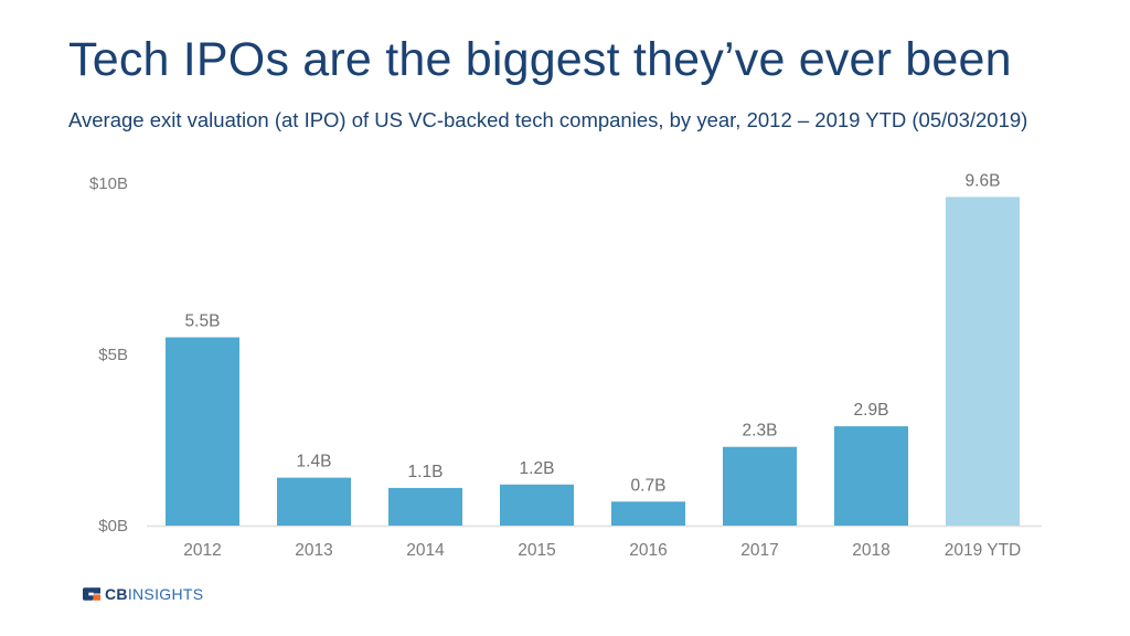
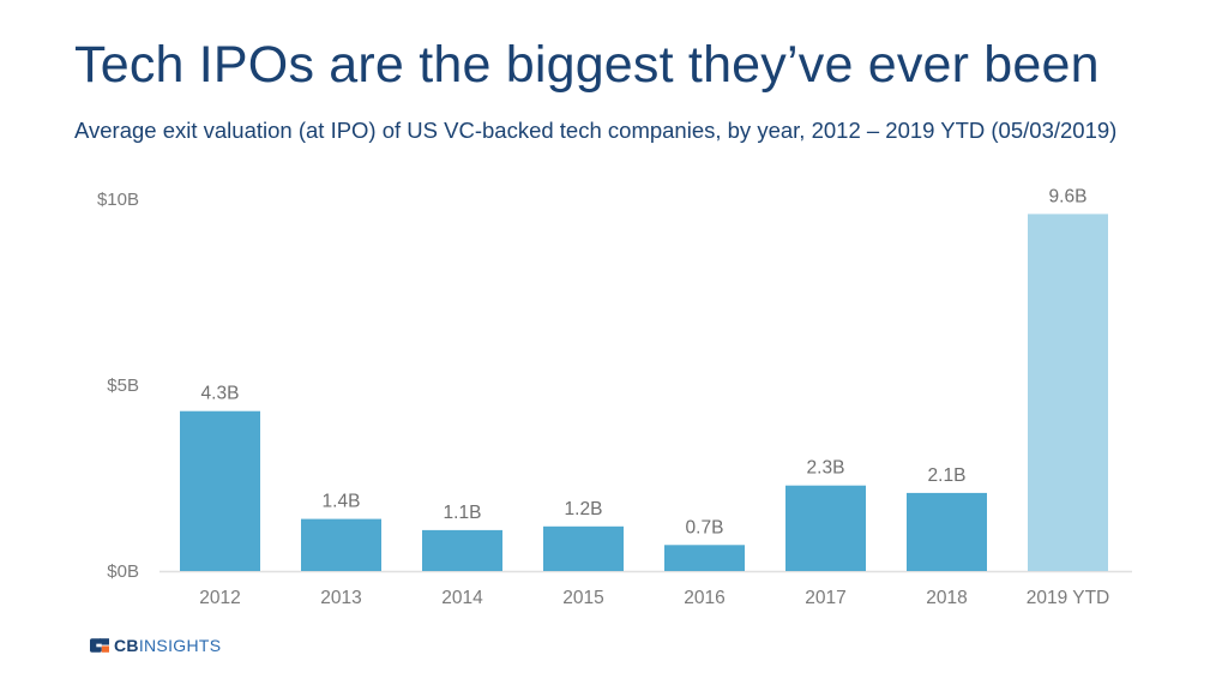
2012: 5.5B -> 4.3B
2018: 2.9B -> 2.1B
